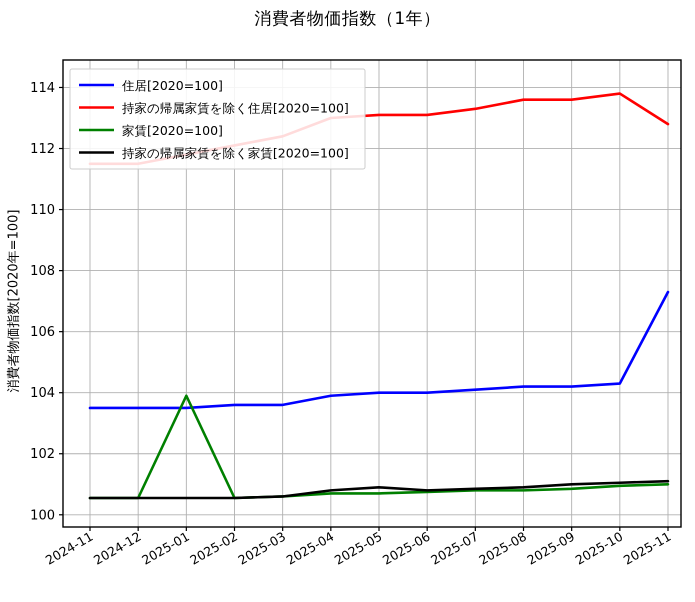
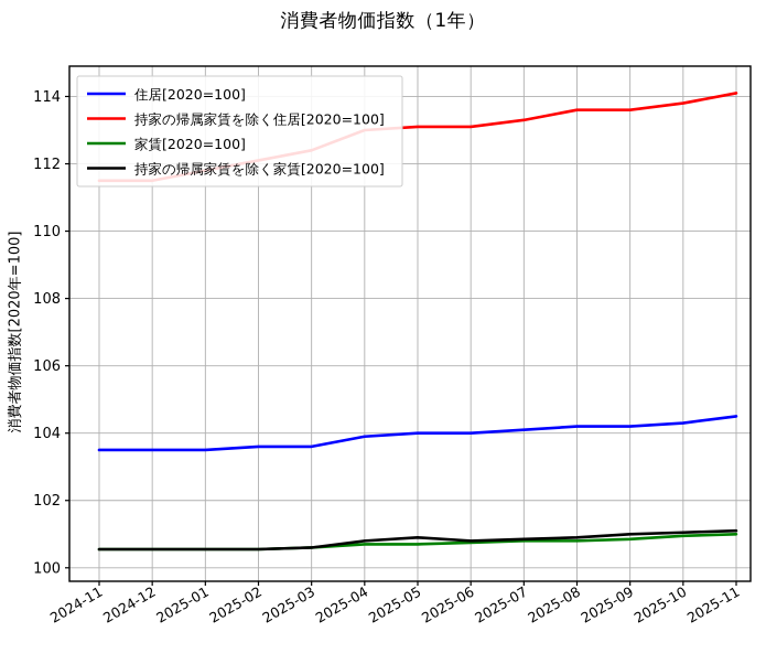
家賃[2020=100]/2025-01: 103.9 -> 100.5
住居[2020=100]/2025-11: 107.3 -> 104.5
持家の帰属家賃を除く住居[2020=100]/2025-11: 112.8 -> 114.1
